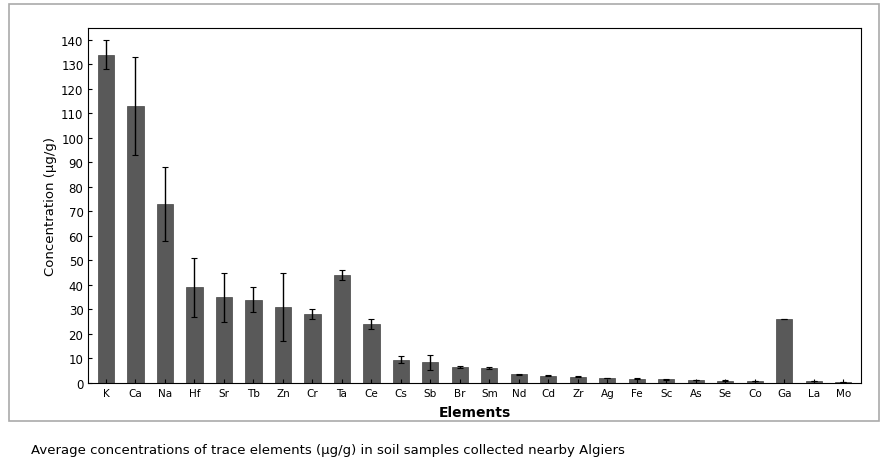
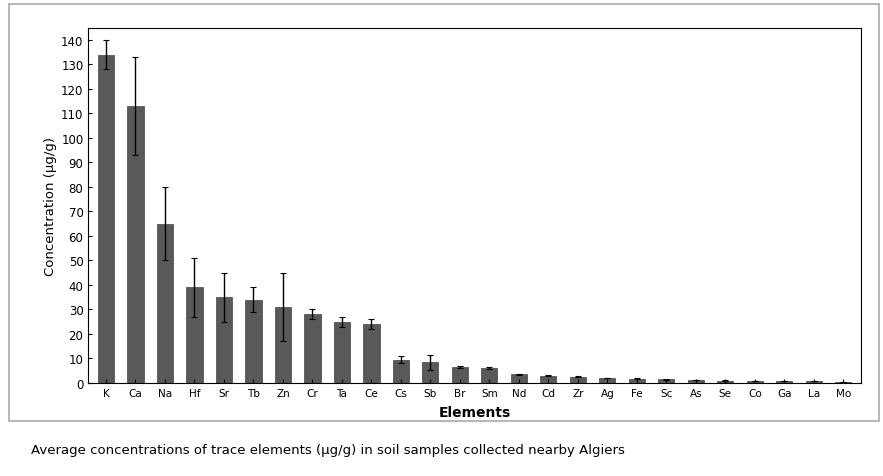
Na: 73.0 -> 65.0
Ta: 44.0 -> 25.0
Ga: 26.0 -> 0.8
